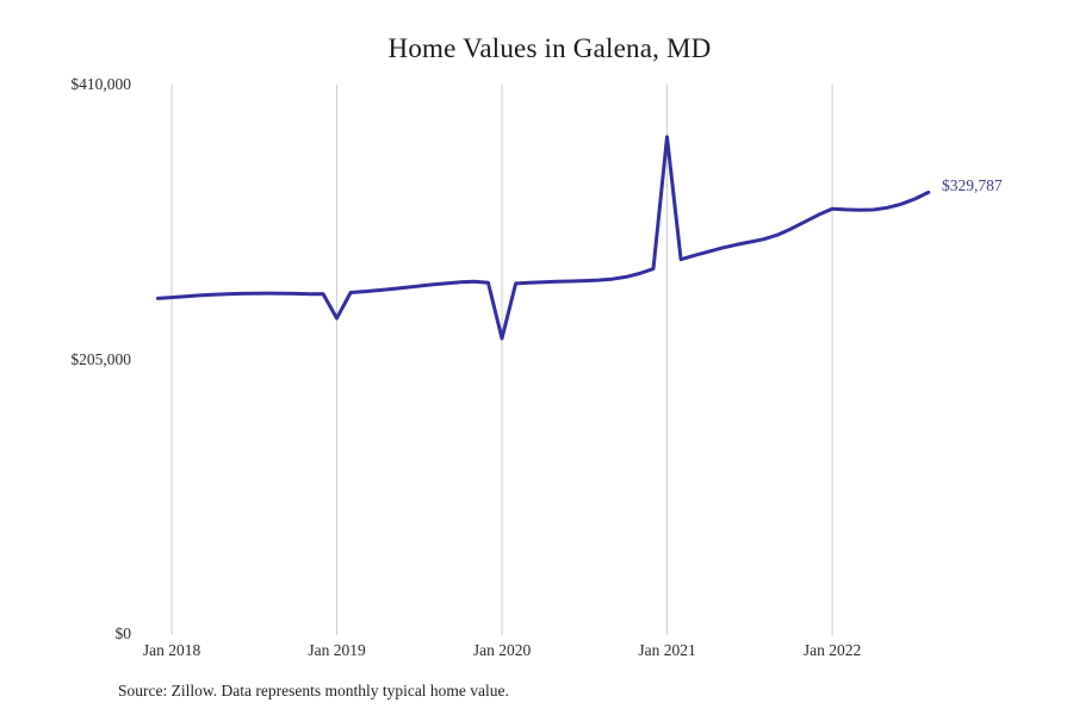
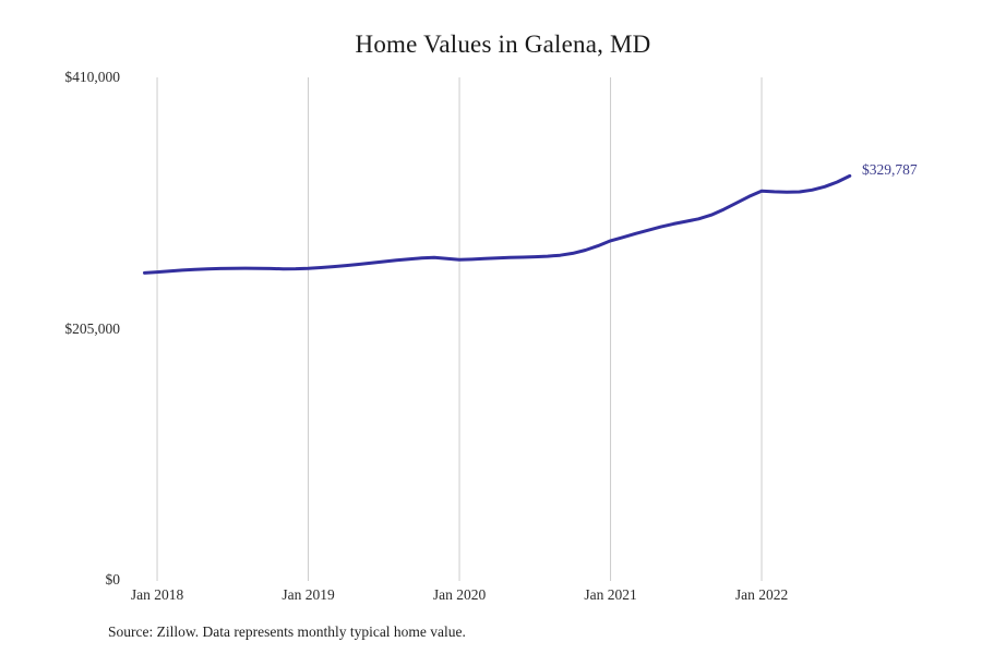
Jan 2019: $236000 -> $254000
Jan 2020: $221000 -> $262000
Jan 2021: $371000 -> $277000
